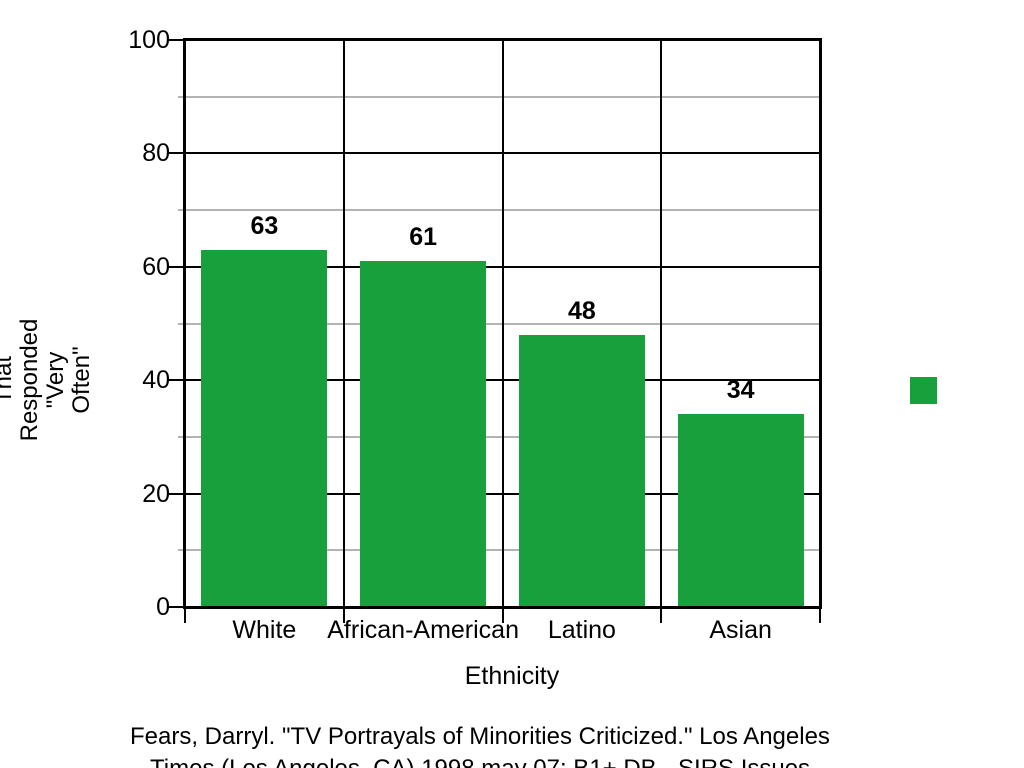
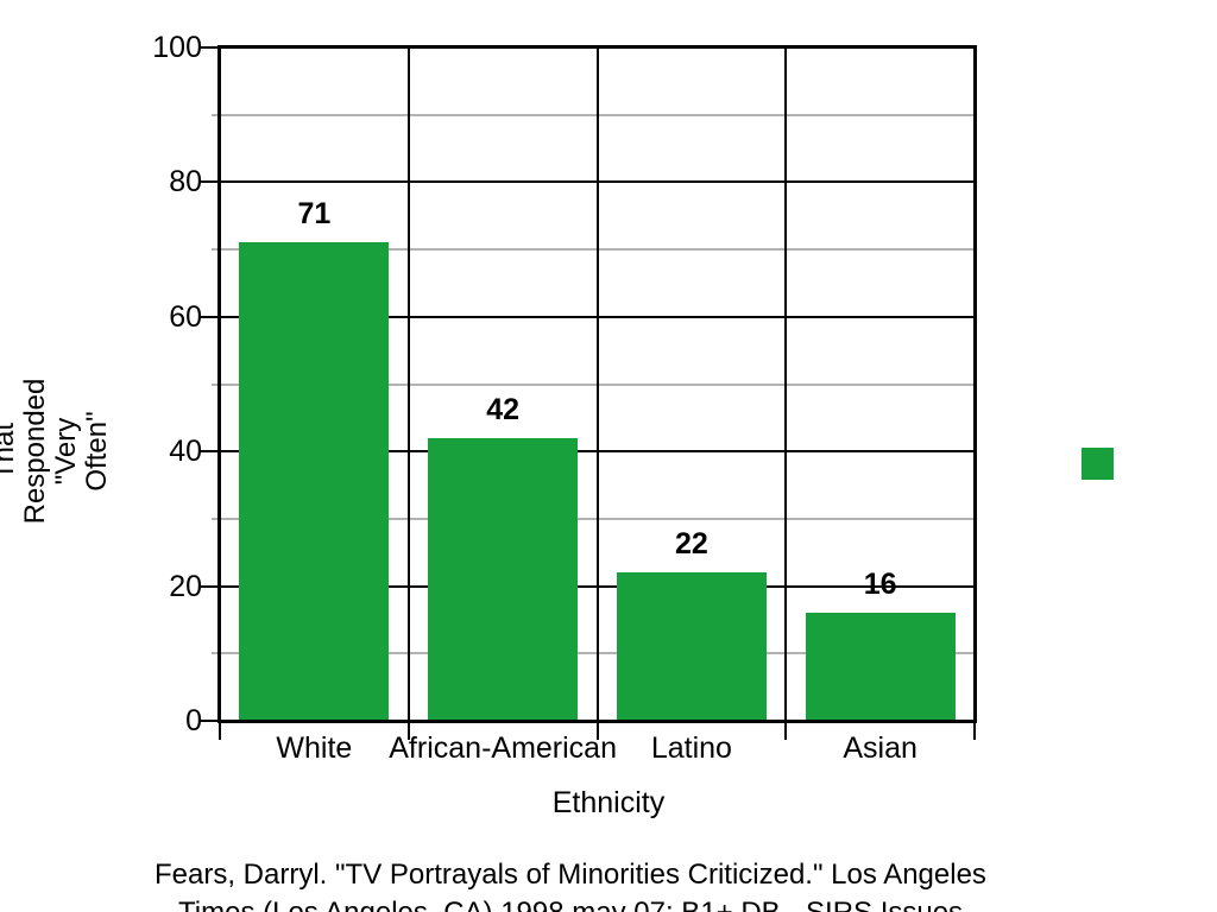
White: 63 -> 71
African-American: 61 -> 42
Latino: 48 -> 22
Asian: 34 -> 16
